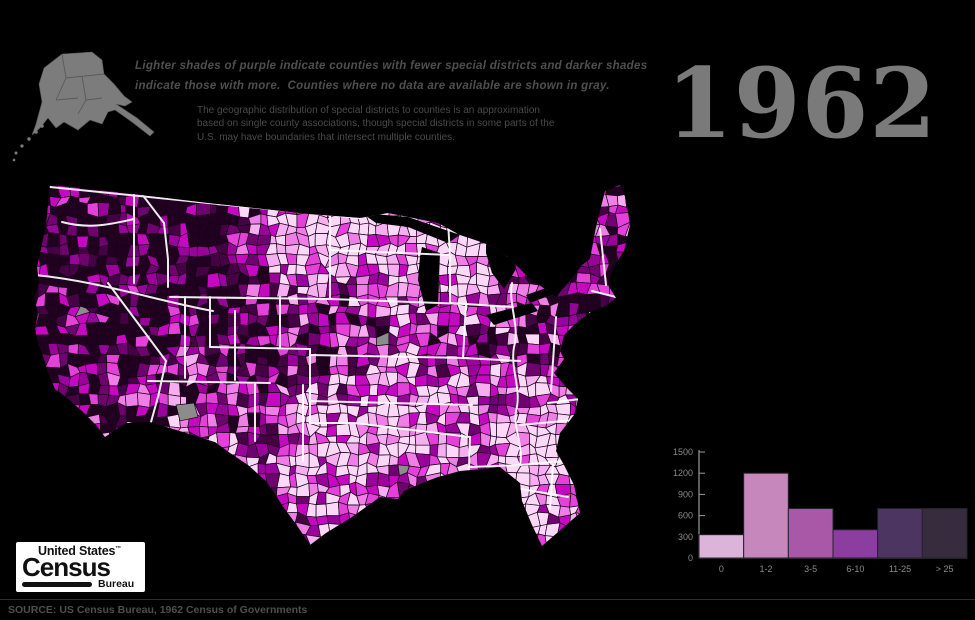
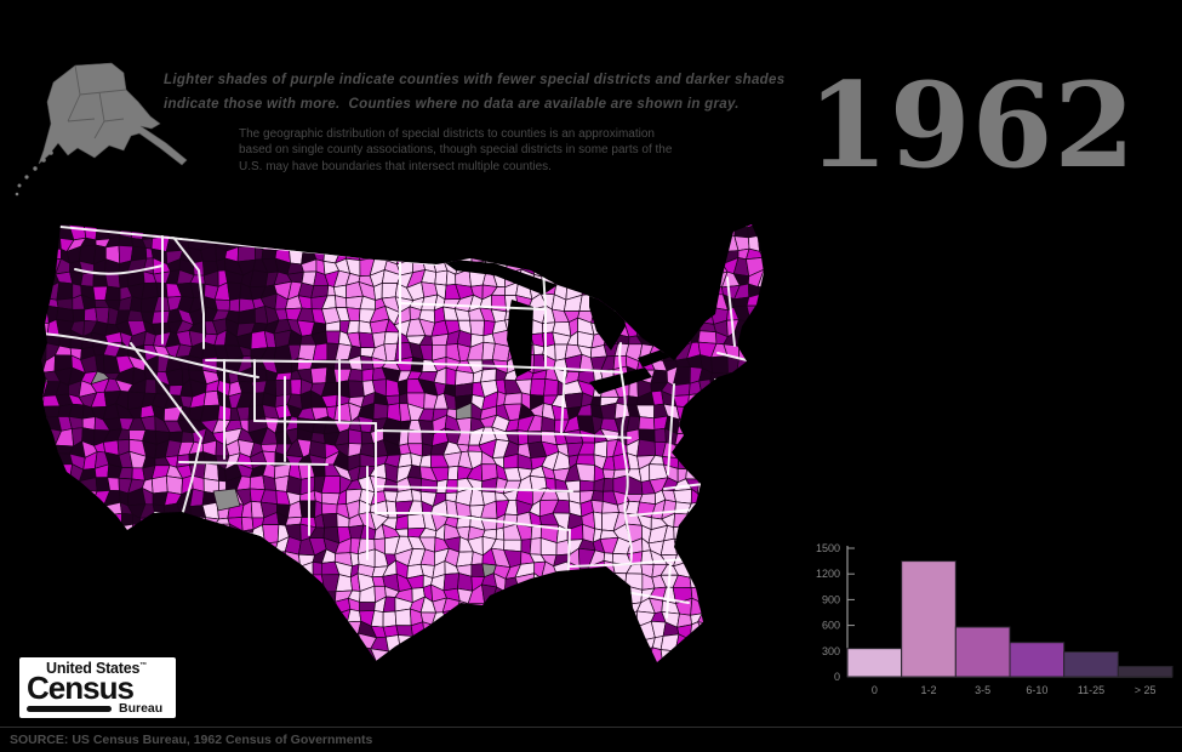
1-2: 1200 -> 1400
3-5: 700 -> 600
11-25: 700 -> 300
> 25: 700 -> 100
